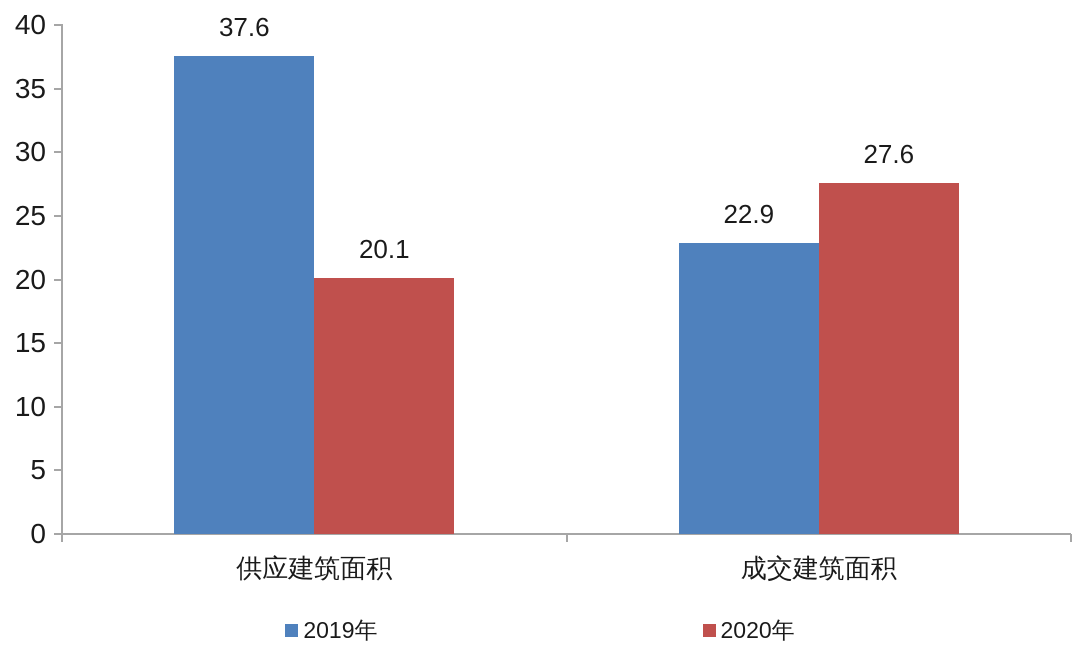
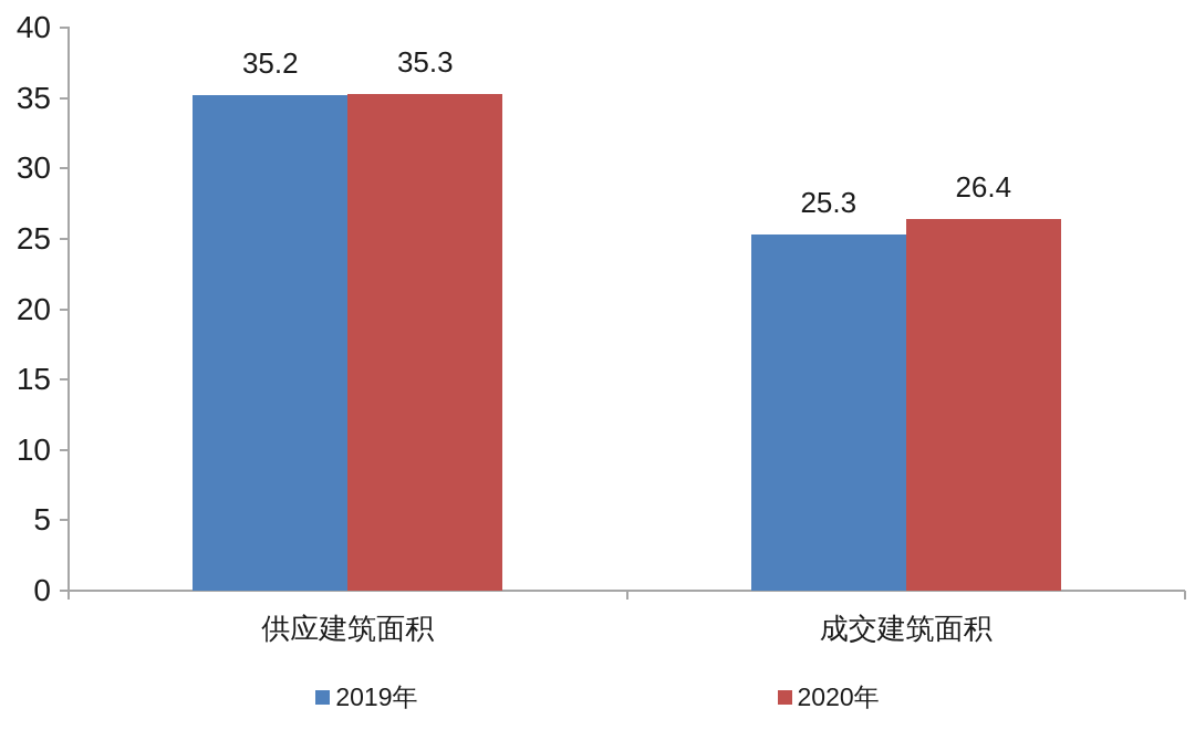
2019年/供应建筑面积: 37.6 -> 35.2
2020年/供应建筑面积: 20.1 -> 35.3
2019年/成交建筑面积: 22.9 -> 25.3
2020年/成交建筑面积: 27.6 -> 26.4
